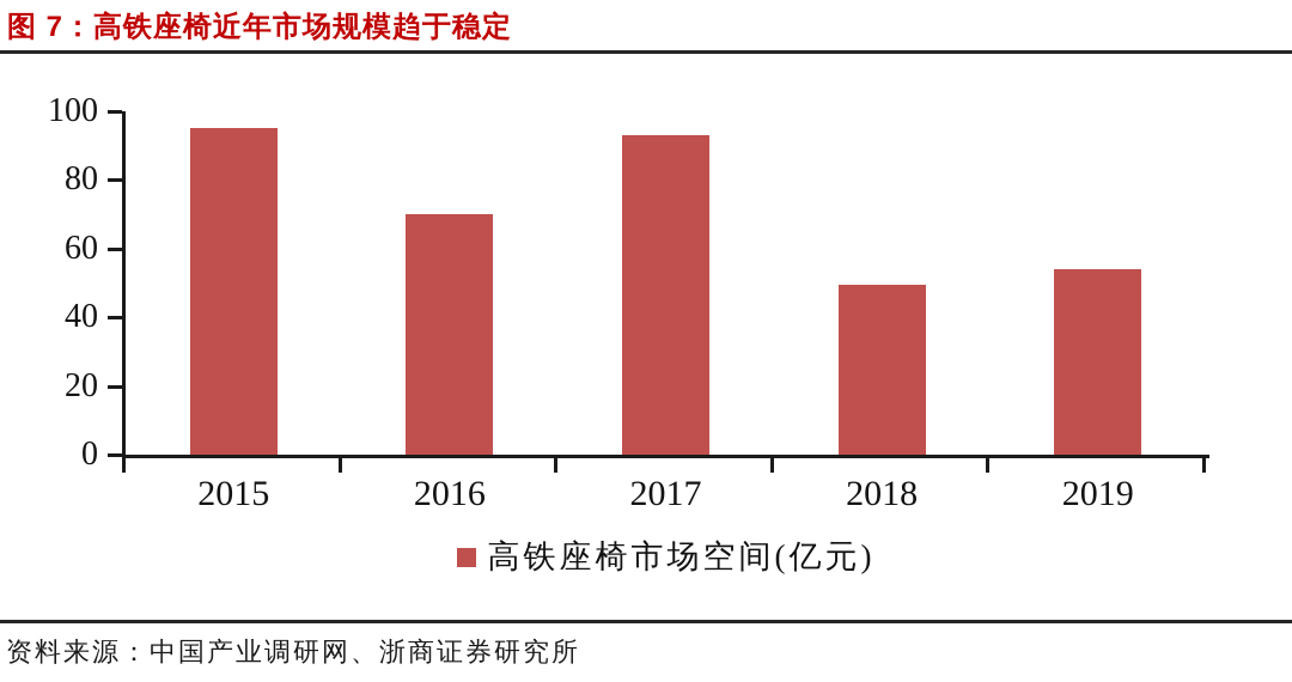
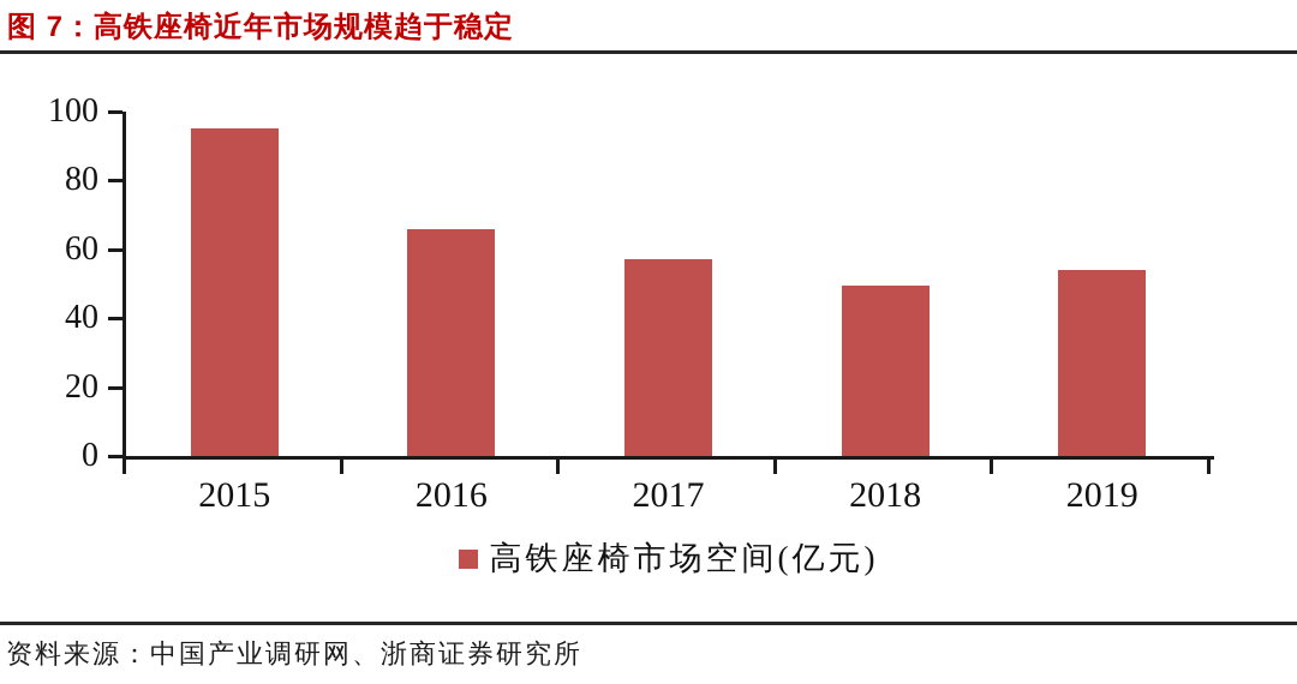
2016: 70 -> 66
2017: 93 -> 57
